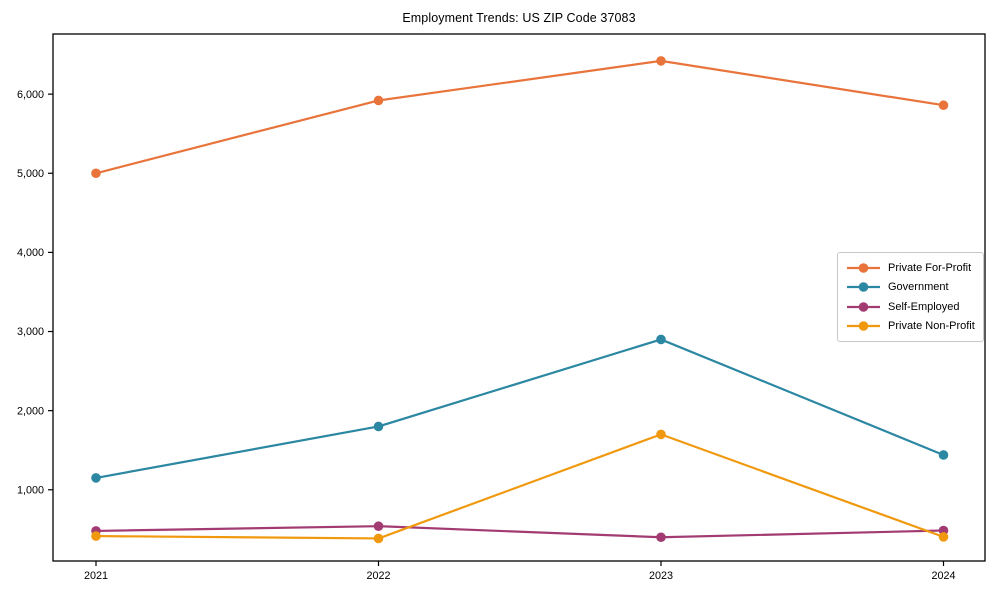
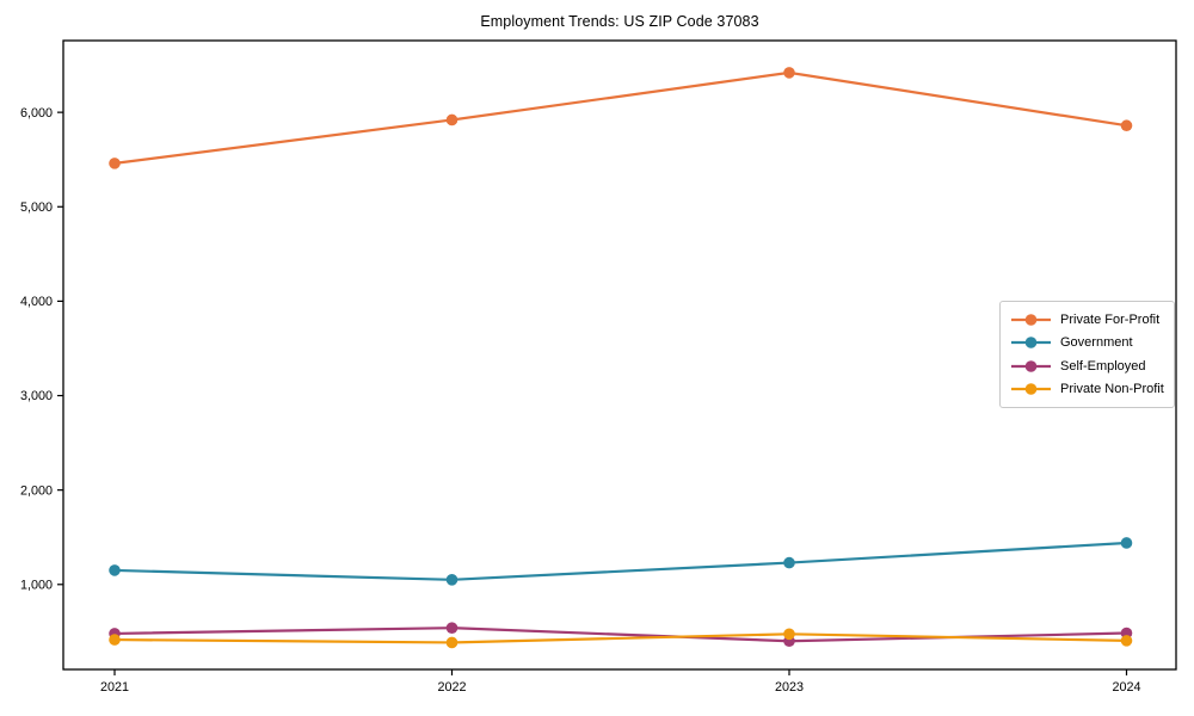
Private For-Profit/2021: 5000 -> 5500
Government/2022: 1800 -> 1000
Government/2023: 2900 -> 1200
Private Non-Profit/2023: 1700 -> 500
